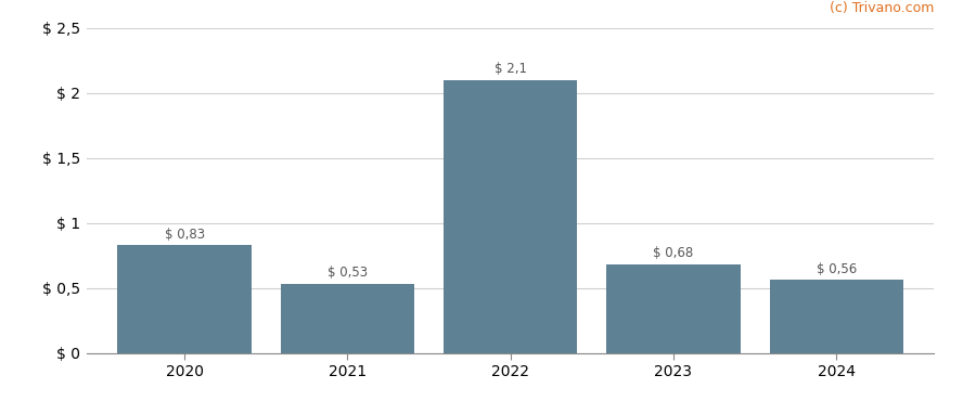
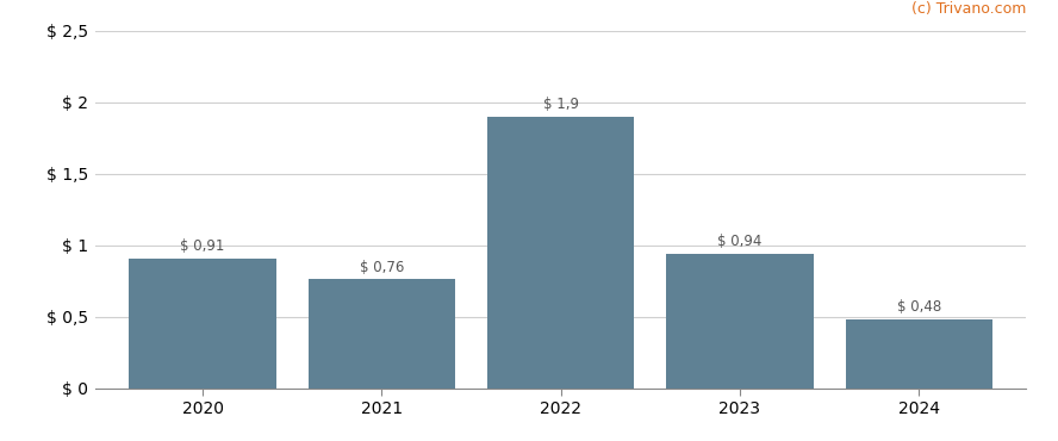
2020: 0,83 -> 0,91
2021: 0,53 -> 0,76
2022: 2,1 -> 1,9
2023: 0,68 -> 0,94
2024: 0,56 -> 0,48
